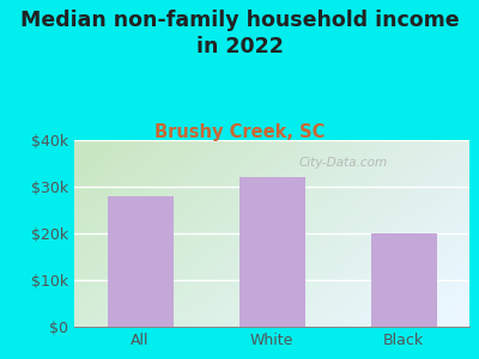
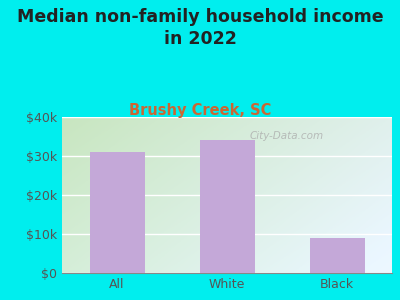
All: $28k -> $31k
White: $32k -> $34k
Black: $20k -> $9k
